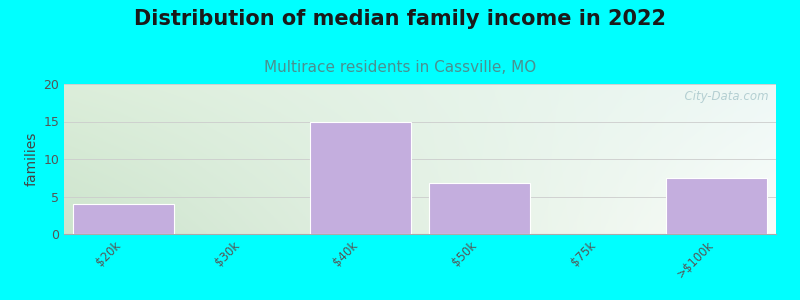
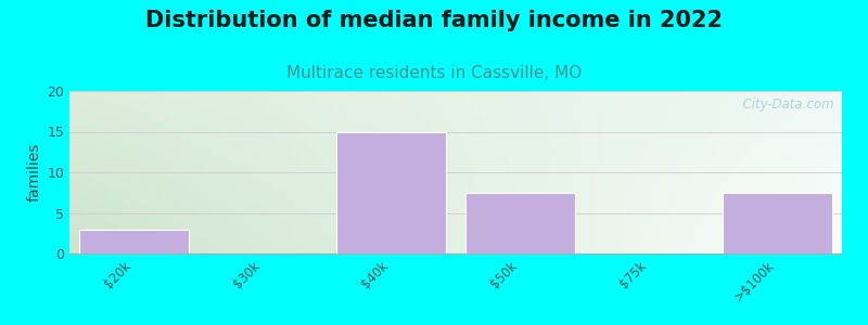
$20k: 4.0 -> 3.0
$50k: 6.8 -> 7.5
